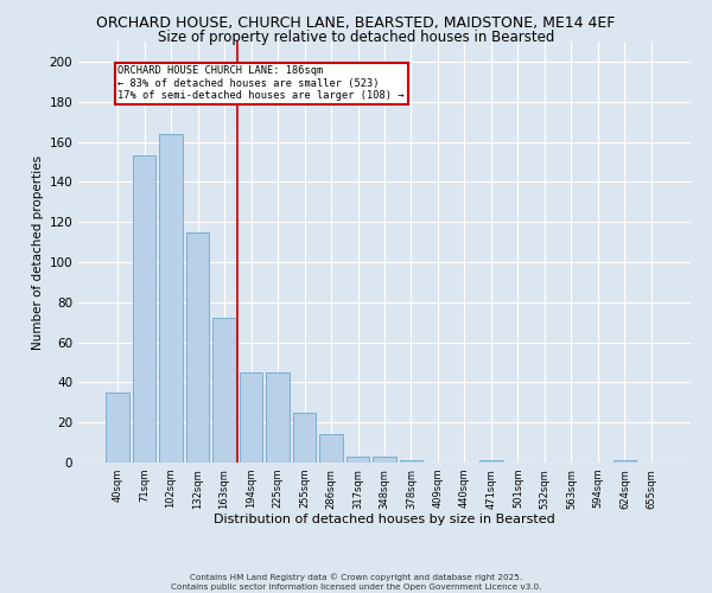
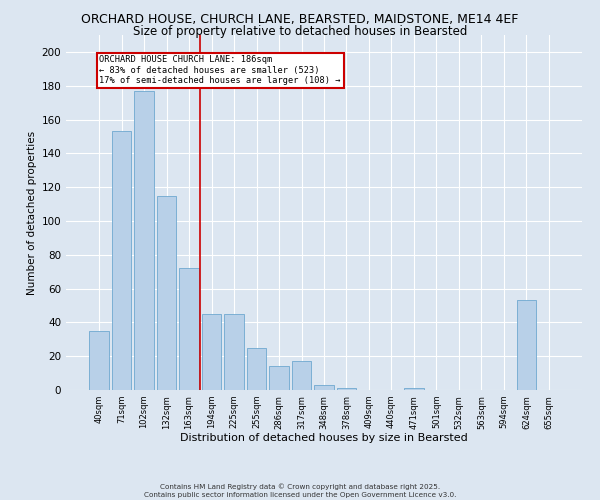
102sqm: 164 -> 177
317sqm: 3 -> 17
624sqm: 1 -> 53
